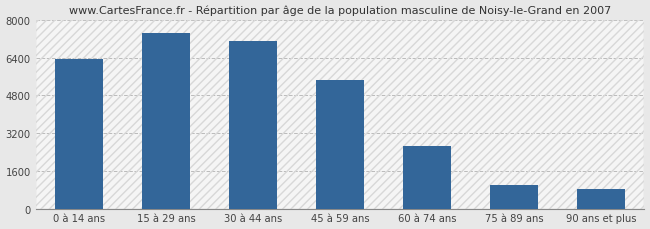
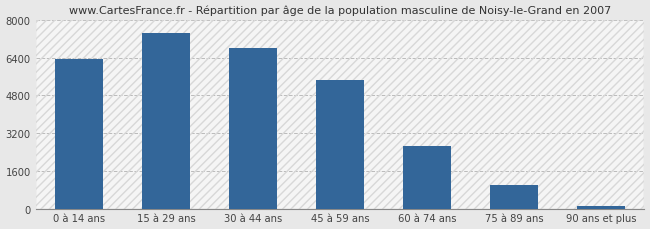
30 à 44 ans: 7100 -> 6800
90 ans et plus: 850 -> 130
